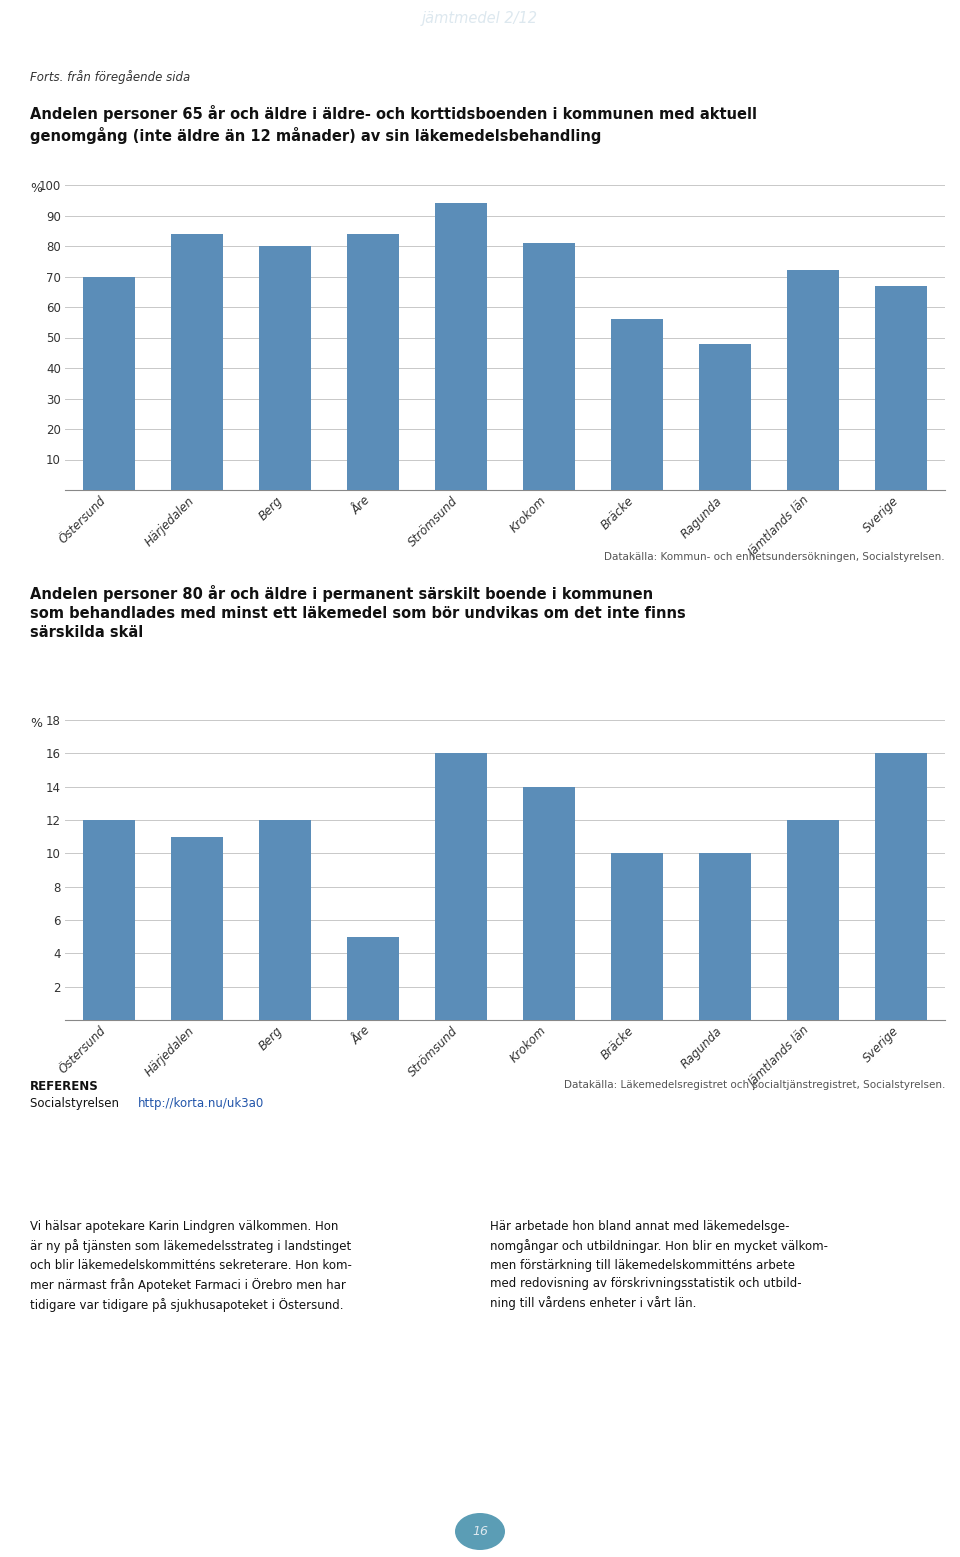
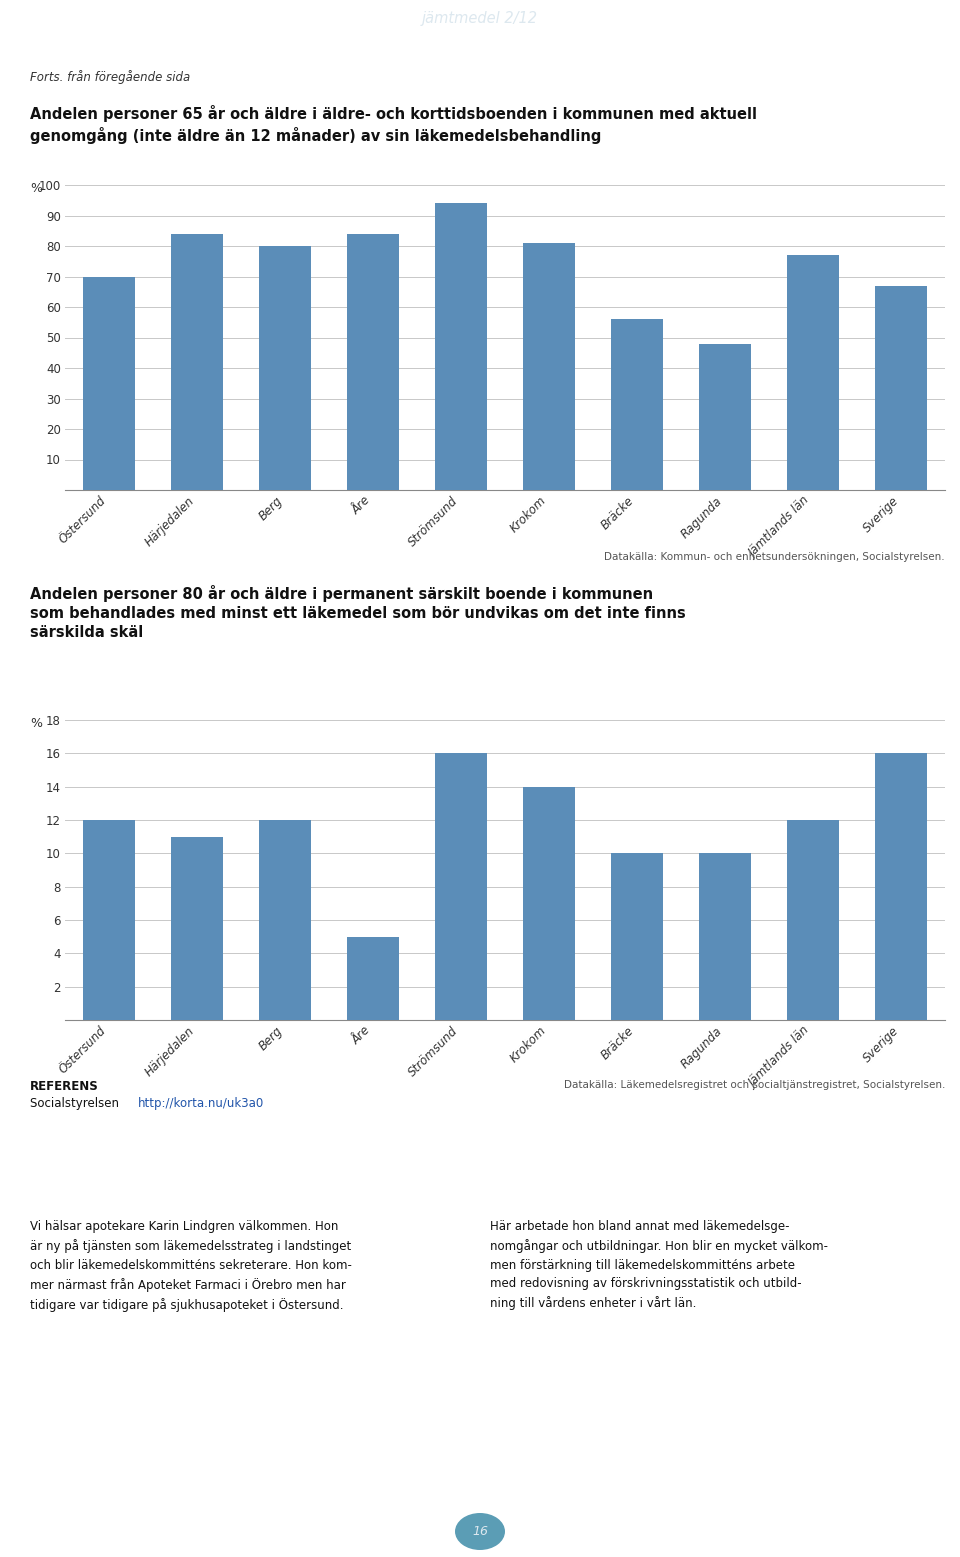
Jämtlands län: 72 -> 77
